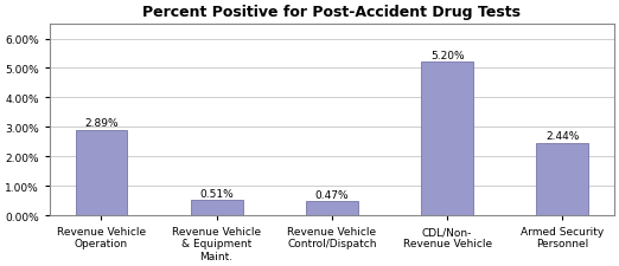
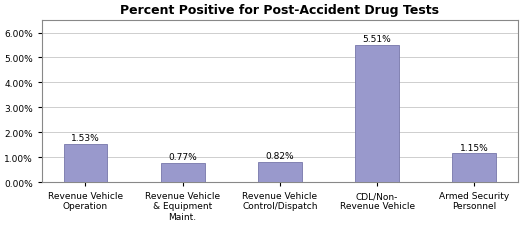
Revenue Vehicle Operation: 2.89% -> 1.53%
Revenue Vehicle & Equipment Maint.: 0.51% -> 0.77%
Revenue Vehicle Control/Dispatch: 0.47% -> 0.82%
CDL/Non- Revenue Vehicle: 5.20% -> 5.51%
Armed Security Personnel: 2.44% -> 1.15%
